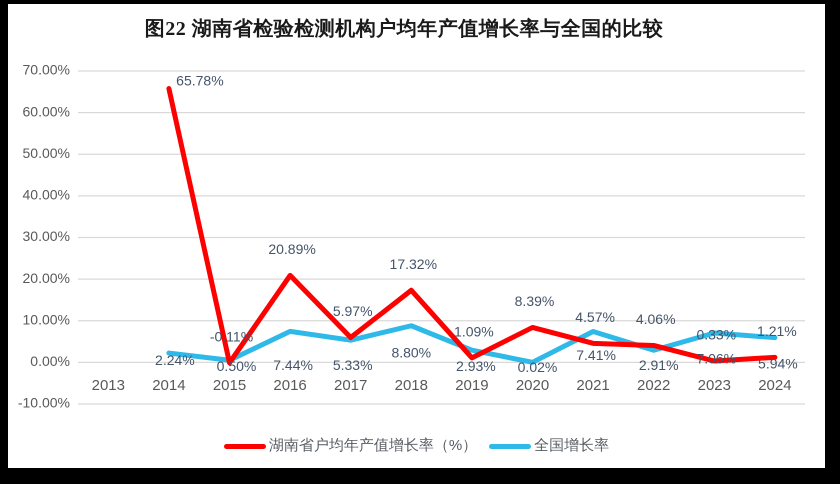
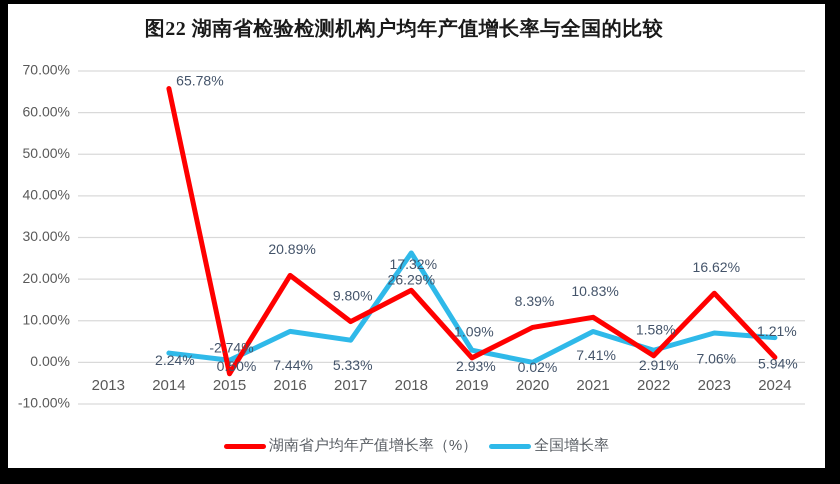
湖南省户均年产值增长率（%）/2015: -0.11% -> -2.74%
湖南省户均年产值增长率（%）/2017: 5.97% -> 9.80%
全国增长率/2018: 8.80% -> 26.29%
湖南省户均年产值增长率（%）/2021: 4.57% -> 10.83%
湖南省户均年产值增长率（%）/2022: 4.06% -> 1.58%
湖南省户均年产值增长率（%）/2023: 0.33% -> 16.62%
